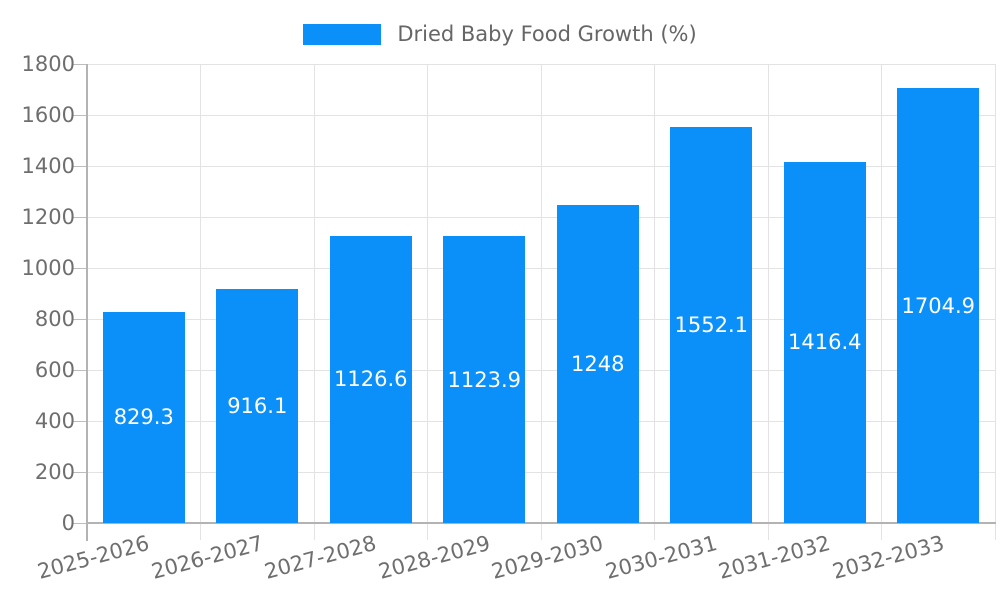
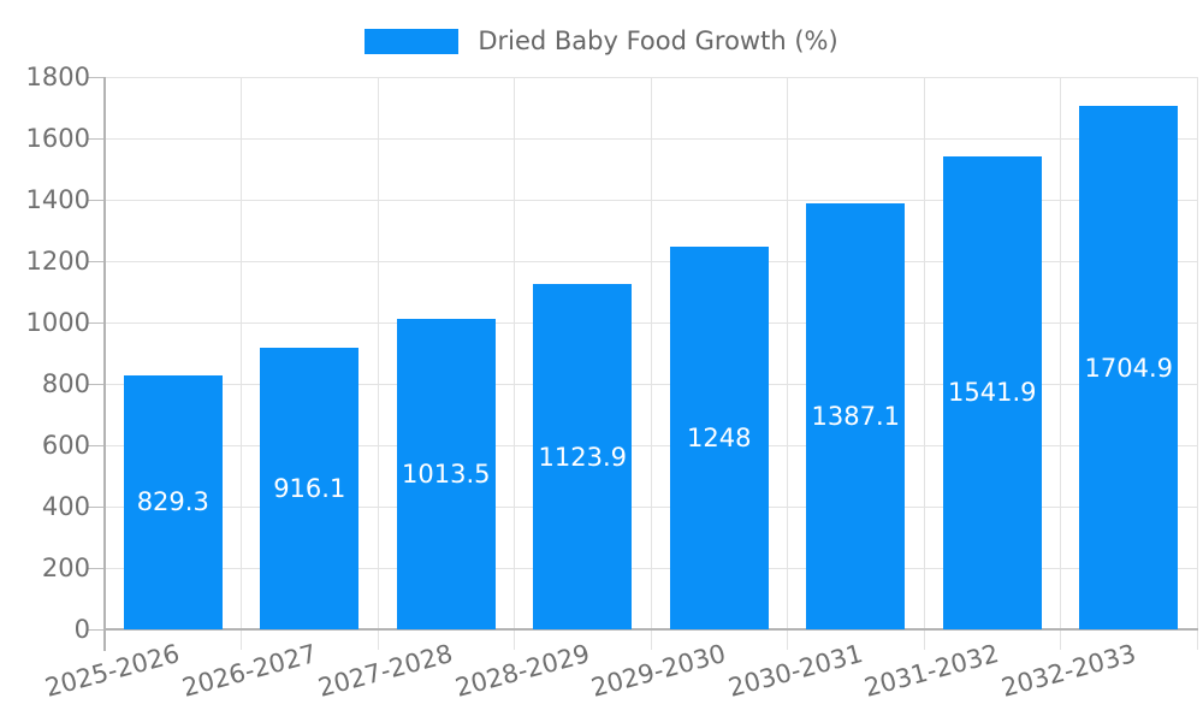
2027-2028: 1126.6 -> 1013.5
2030-2031: 1552.1 -> 1387.1
2031-2032: 1416.4 -> 1541.9
